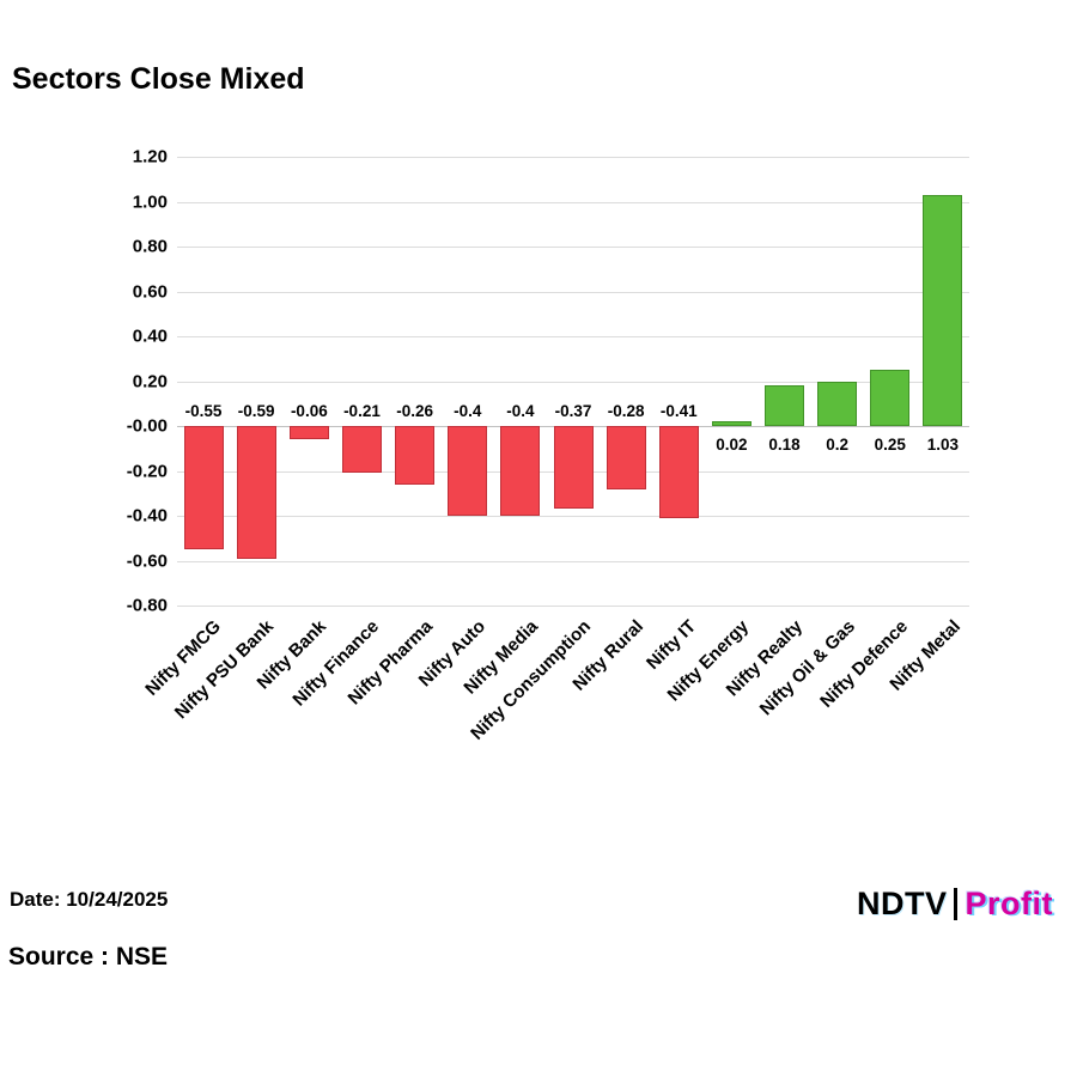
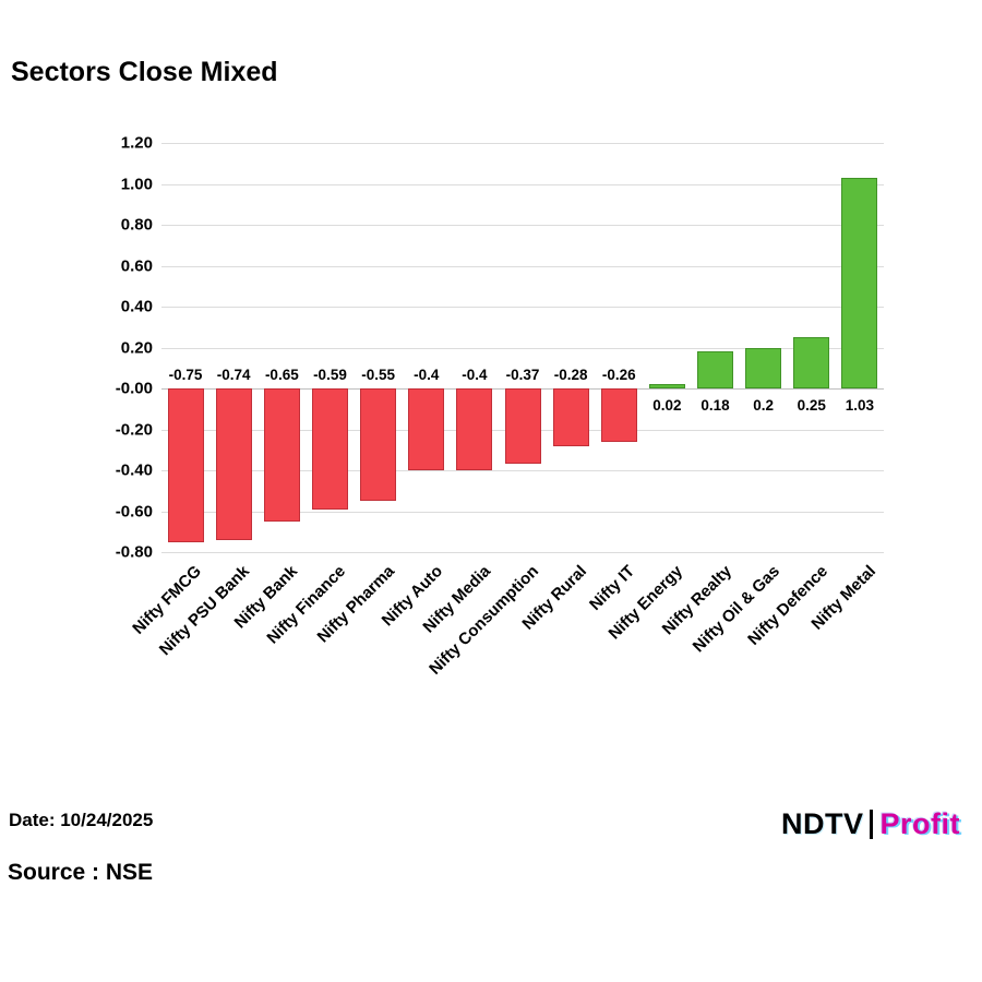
Nifty FMCG: -0.55 -> -0.75
Nifty PSU Bank: -0.59 -> -0.74
Nifty Bank: -0.06 -> -0.65
Nifty Finance: -0.21 -> -0.59
Nifty Pharma: -0.26 -> -0.55
Nifty IT: -0.41 -> -0.26
